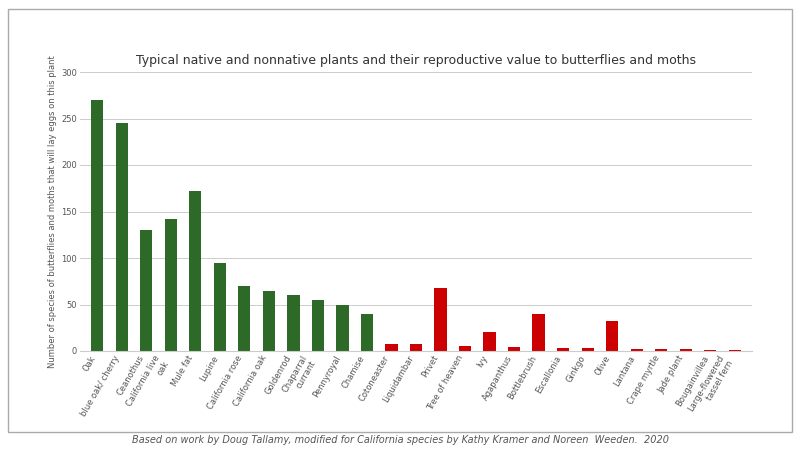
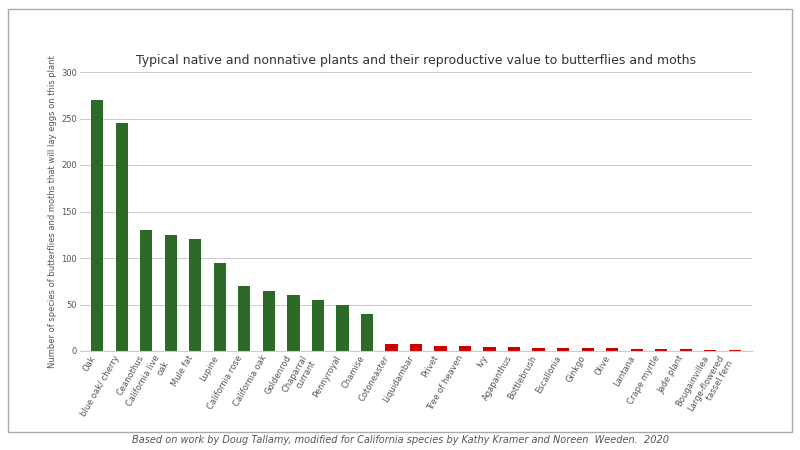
California live oak: 142 -> 125
Mule fat: 172 -> 120
Privet: 68 -> 5
Ivy: 20 -> 4
Bottlebrush: 40 -> 3
Olive: 32 -> 3
